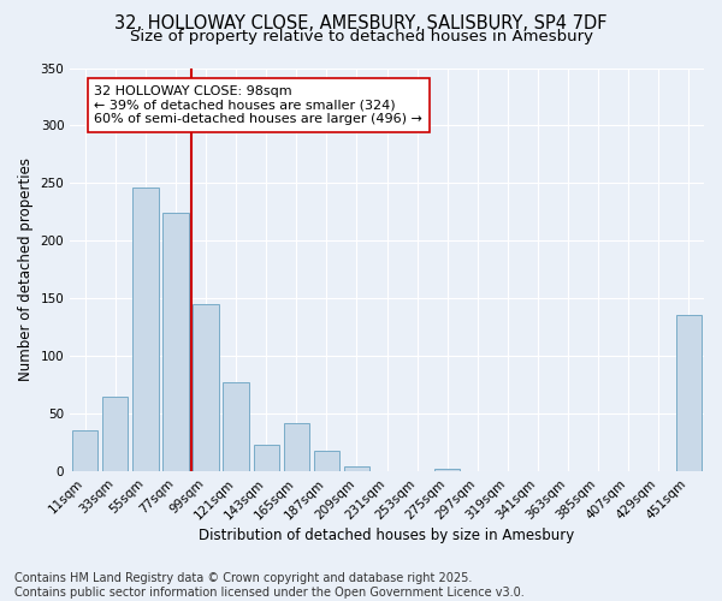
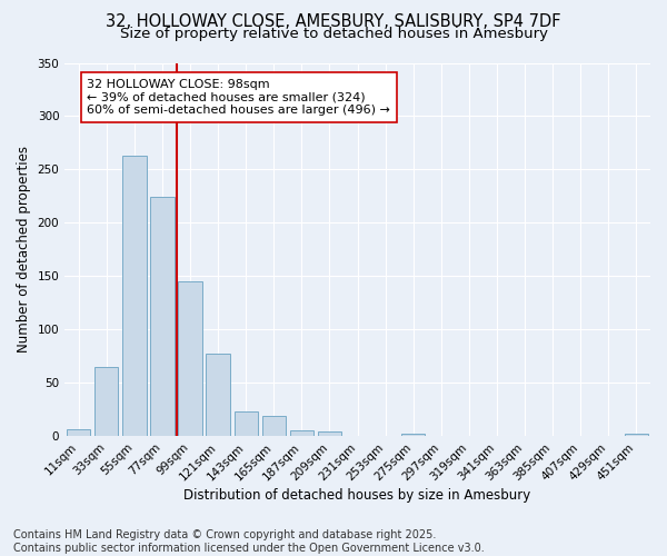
11sqm: 36 -> 7
55sqm: 246 -> 263
165sqm: 42 -> 19
187sqm: 18 -> 5
451sqm: 136 -> 2
